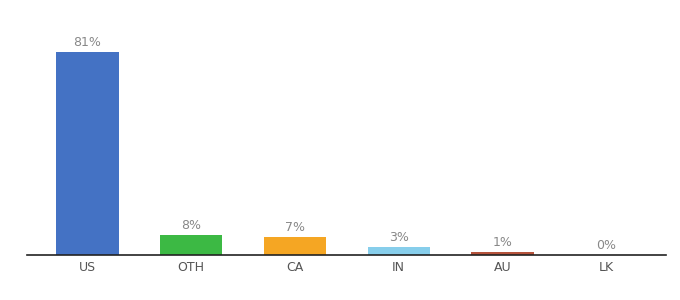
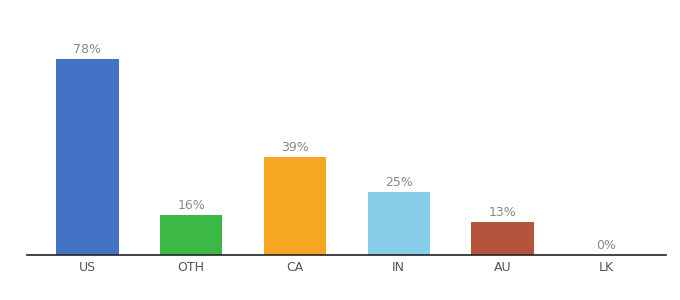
US: 81% -> 78%
OTH: 8% -> 16%
CA: 7% -> 39%
IN: 3% -> 25%
AU: 1% -> 13%
